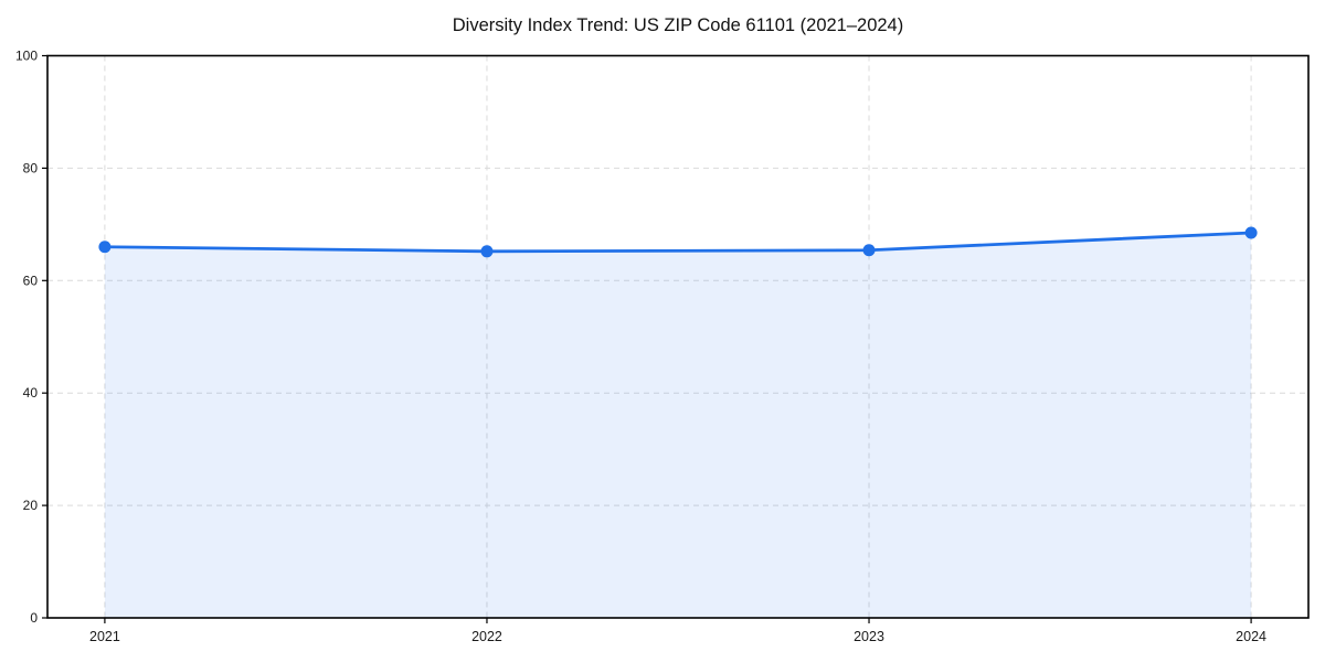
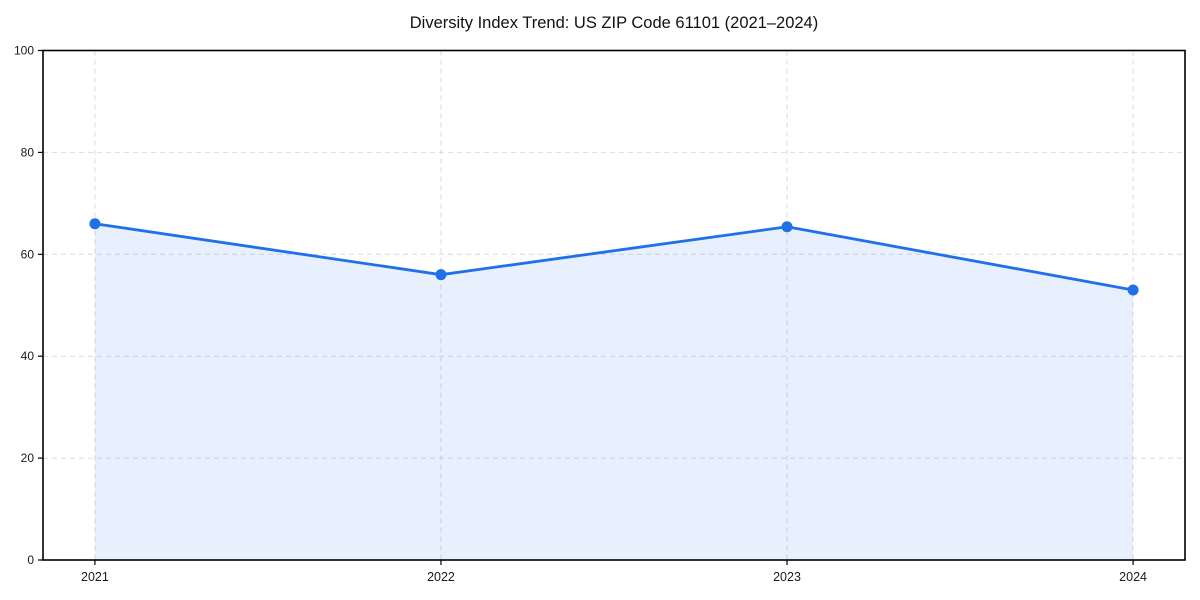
2022: 65 -> 56
2024: 68 -> 53
